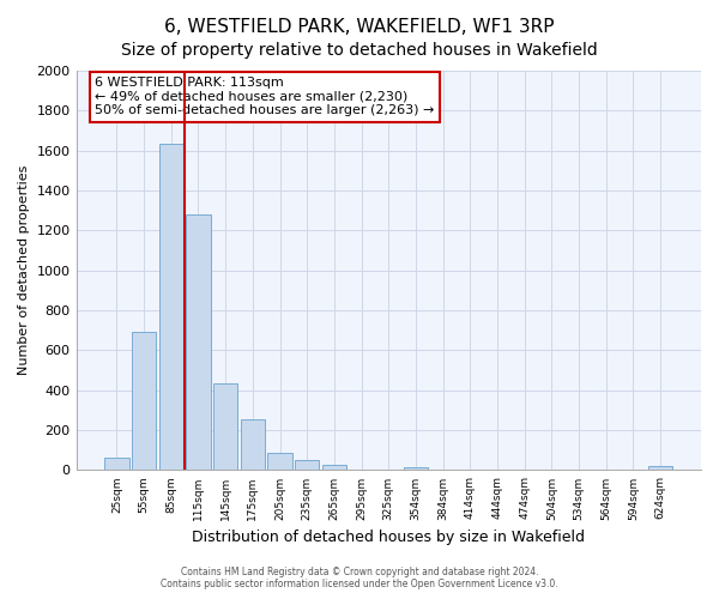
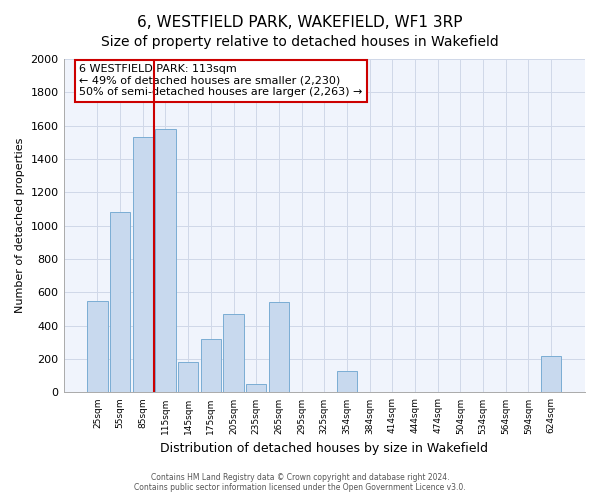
25sqm: 60 -> 550
55sqm: 700 -> 1080
85sqm: 1640 -> 1530
115sqm: 1280 -> 1580
145sqm: 440 -> 180
175sqm: 260 -> 320
205sqm: 90 -> 470
265sqm: 30 -> 540
354sqm: 20 -> 130
624sqm: 20 -> 220
